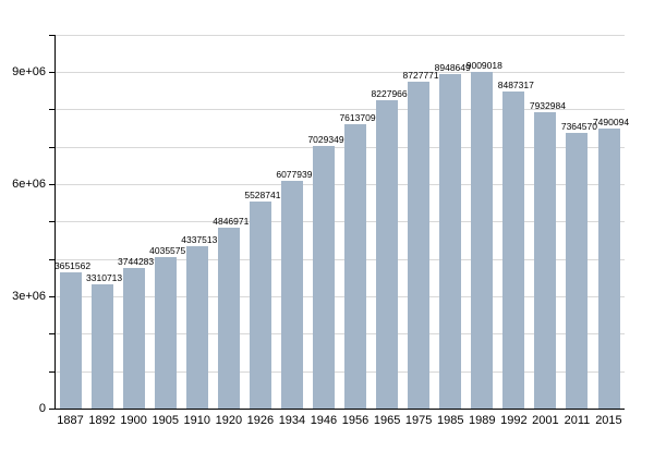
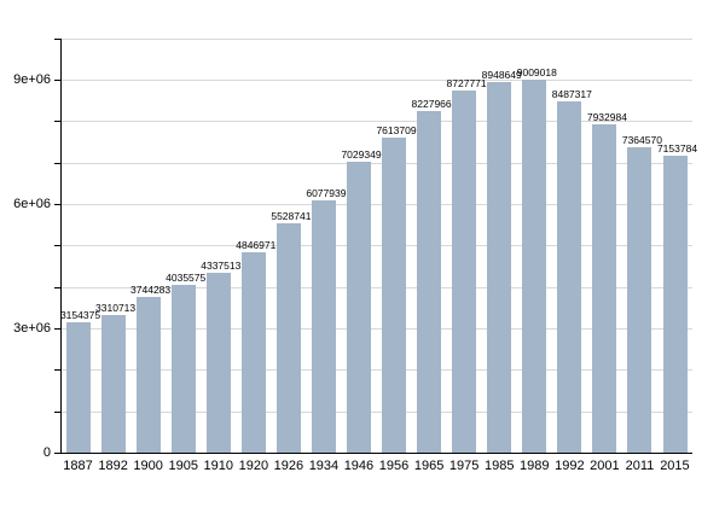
1887: 3651562 -> 3154375
2015: 7490094 -> 7153784
